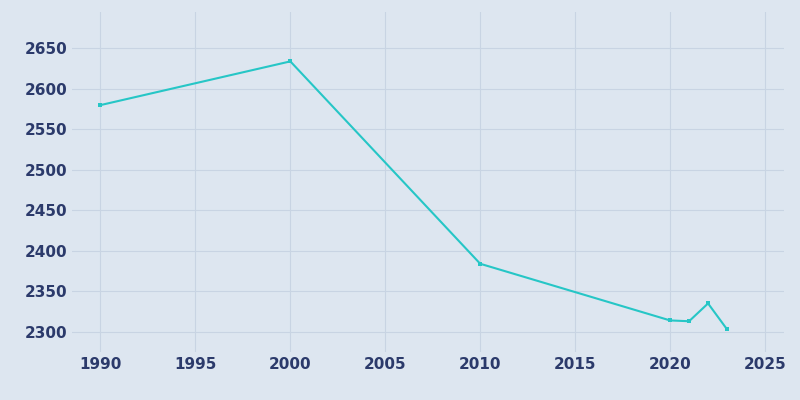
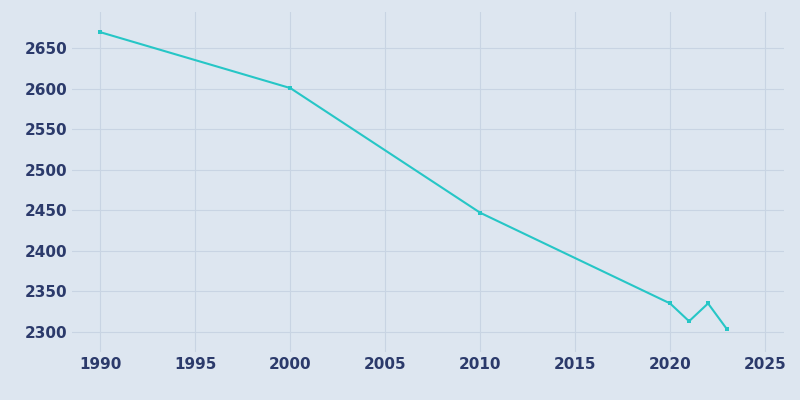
1990: 2580 -> 2670
2000: 2634 -> 2601
2010: 2384 -> 2447
2020: 2314 -> 2335
